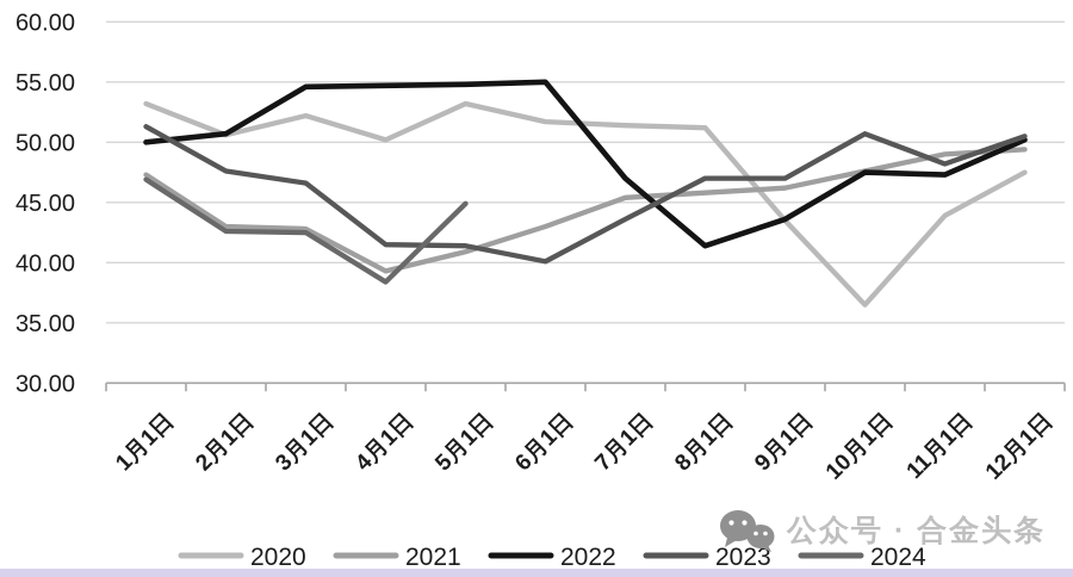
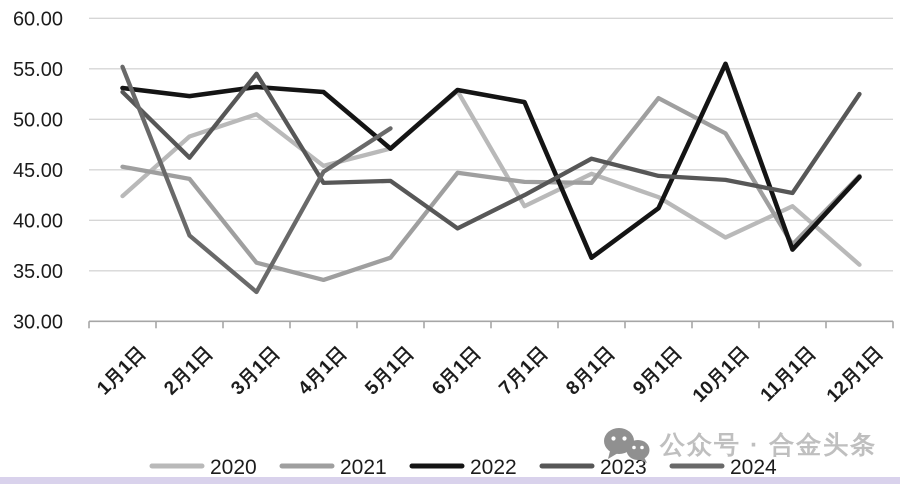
2020/1月1日: 53.2 -> 42.4
2021/1月1日: 47.3 -> 45.3
2022/1月1日: 50.0 -> 53.1
2023/1月1日: 51.3 -> 52.7
2024/1月1日: 46.9 -> 55.2
2020/2月1日: 50.6 -> 48.3
2021/2月1日: 43.0 -> 44.1
2022/2月1日: 50.7 -> 52.3
2023/2月1日: 47.6 -> 46.2
2024/2月1日: 42.6 -> 38.5
2020/3月1日: 52.2 -> 50.5
2021/3月1日: 42.8 -> 35.8
2022/3月1日: 54.6 -> 53.2
2023/3月1日: 46.6 -> 54.5
2024/3月1日: 42.5 -> 32.9
2020/4月1日: 50.2 -> 45.4
2021/4月1日: 39.3 -> 34.1
2022/4月1日: 54.7 -> 52.7
2023/4月1日: 41.5 -> 43.7
2024/4月1日: 38.4 -> 44.8
2020/5月1日: 53.2 -> 47.1
2021/5月1日: 40.9 -> 36.3
2022/5月1日: 54.8 -> 47.1
2023/5月1日: 41.4 -> 43.9
2024/5月1日: 44.9 -> 49.1
2020/6月1日: 51.7 -> 52.8
2021/6月1日: 43.0 -> 44.7
2022/6月1日: 55.0 -> 52.9
2023/6月1日: 40.1 -> 39.2
2020/7月1日: 51.4 -> 41.4
2021/7月1日: 45.4 -> 43.8
2022/7月1日: 47.0 -> 51.7
2023/7月1日: 43.6 -> 42.5
2020/8月1日: 51.2 -> 44.6
2021/8月1日: 45.8 -> 43.7
2022/8月1日: 41.4 -> 36.3
2023/8月1日: 47.0 -> 46.1
2020/9月1日: 43.5 -> 42.3
2021/9月1日: 46.2 -> 52.1
2022/9月1日: 43.6 -> 41.2
2023/9月1日: 47.0 -> 44.4
2020/10月1日: 36.5 -> 38.3
2021/10月1日: 47.6 -> 48.6
2022/10月1日: 47.5 -> 55.5
2023/10月1日: 50.7 -> 44.0
2020/11月1日: 43.9 -> 41.4
2021/11月1日: 49.0 -> 37.6
2022/11月1日: 47.3 -> 37.1
2023/11月1日: 48.2 -> 42.7
2020/12月1日: 47.5 -> 35.6
2021/12月1日: 49.4 -> 44.4
2022/12月1日: 50.2 -> 44.3
2023/12月1日: 50.5 -> 52.5
